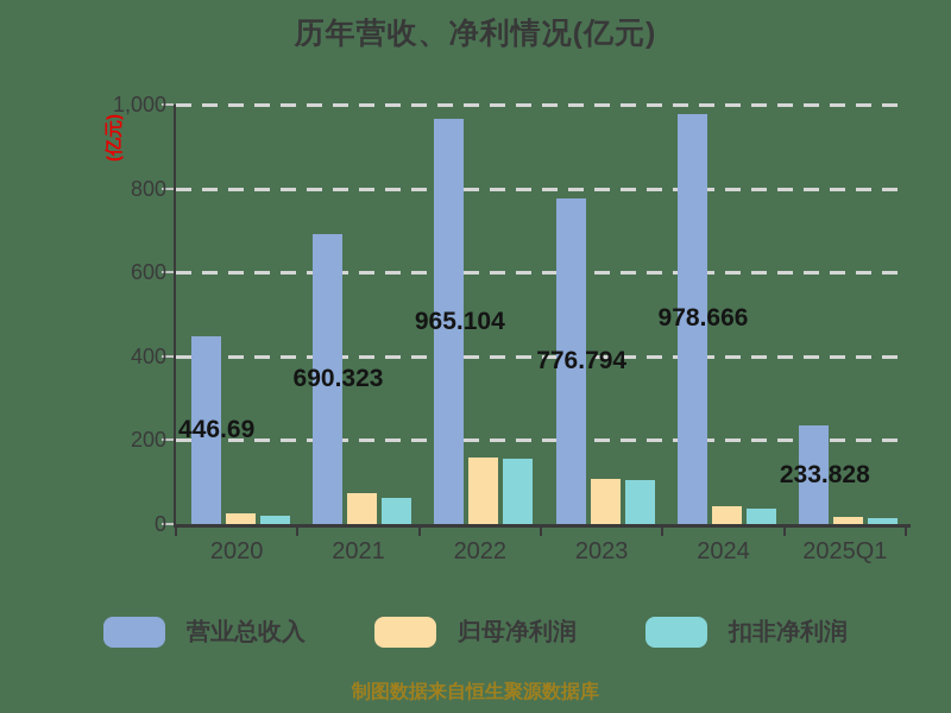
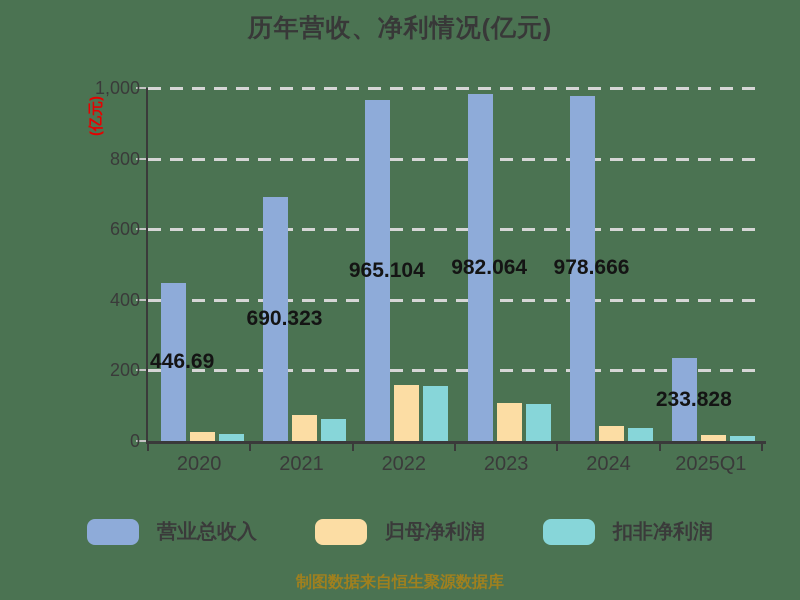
营业总收入/2023: 776.794 -> 982.064
